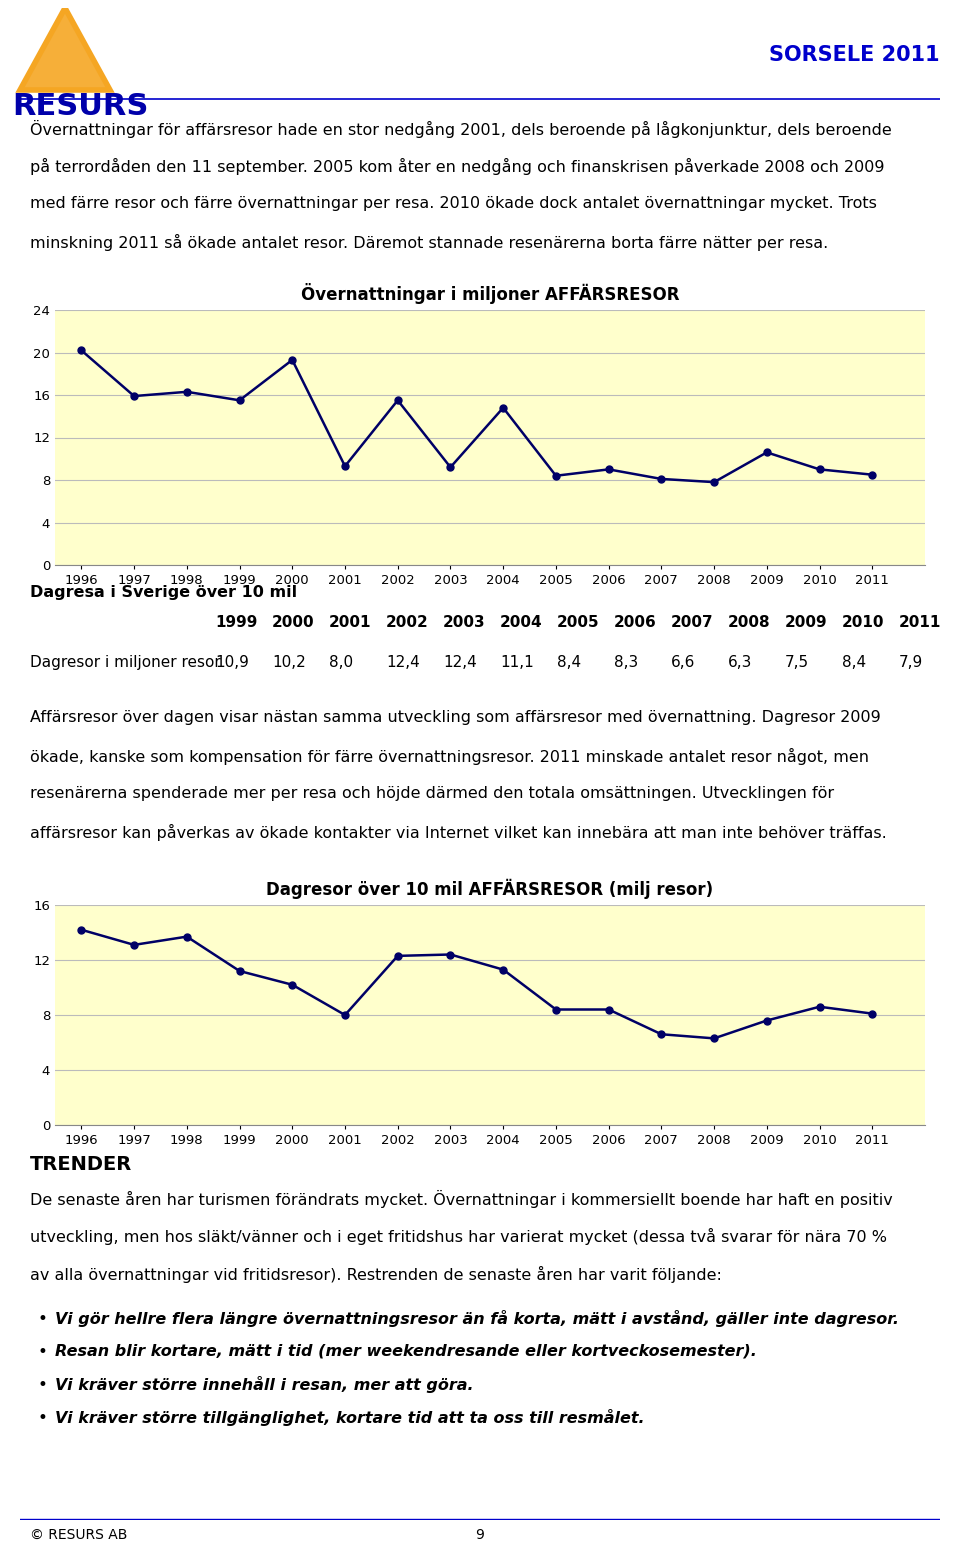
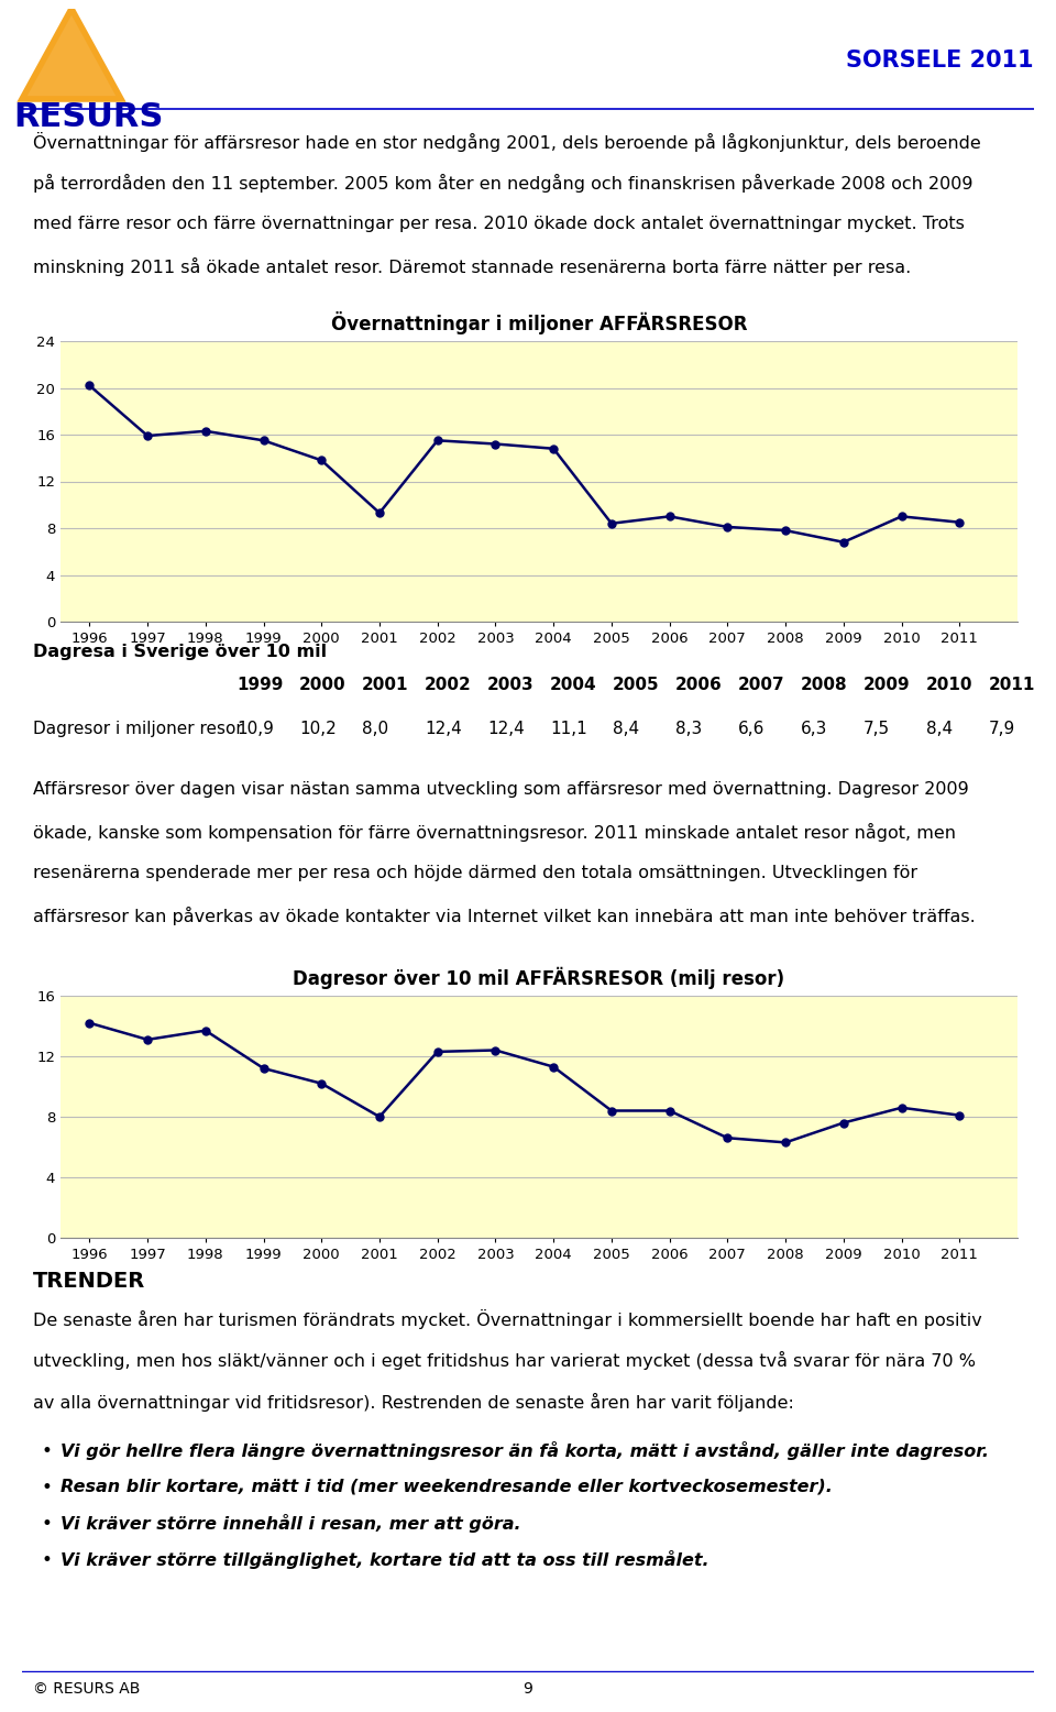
Övernattningar i miljoner AFFÄRSRESOR/2000: 19.3 -> 13.8
Övernattningar i miljoner AFFÄRSRESOR/2003: 9.2 -> 15.2
Övernattningar i miljoner AFFÄRSRESOR/2009: 10.6 -> 6.8
